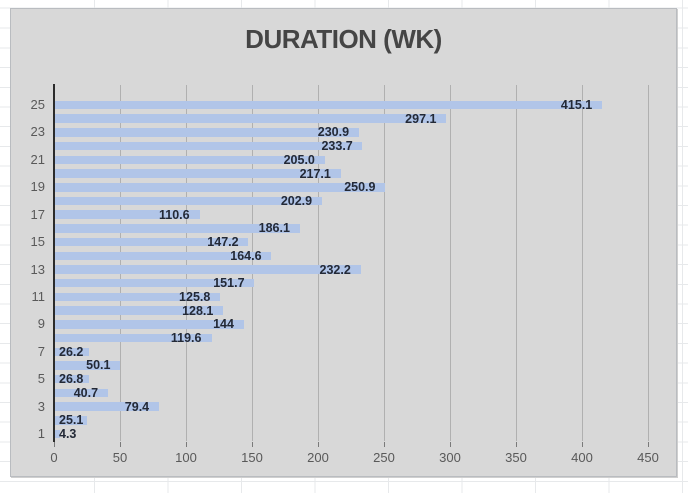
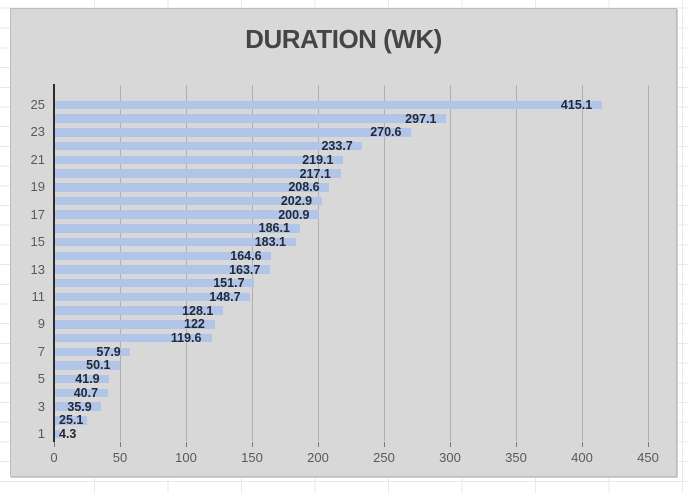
23: 230.9 -> 270.6
21: 205.0 -> 219.1
19: 250.9 -> 208.6
17: 110.6 -> 200.9
15: 147.2 -> 183.1
13: 232.2 -> 163.7
11: 125.8 -> 148.7
9: 144 -> 122
7: 26.2 -> 57.9
5: 26.8 -> 41.9
3: 79.4 -> 35.9
